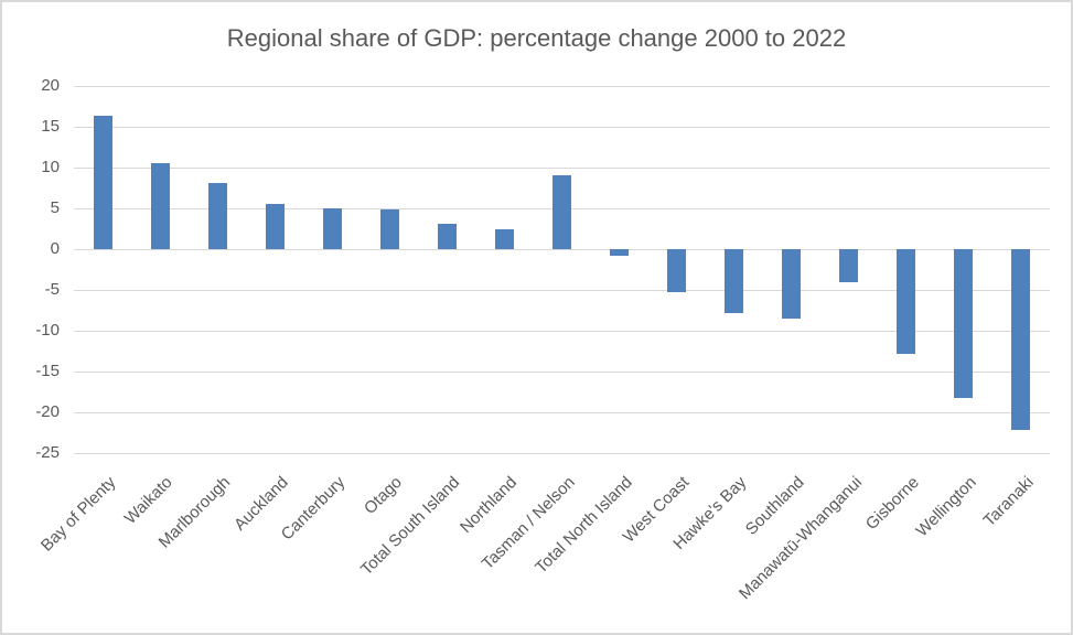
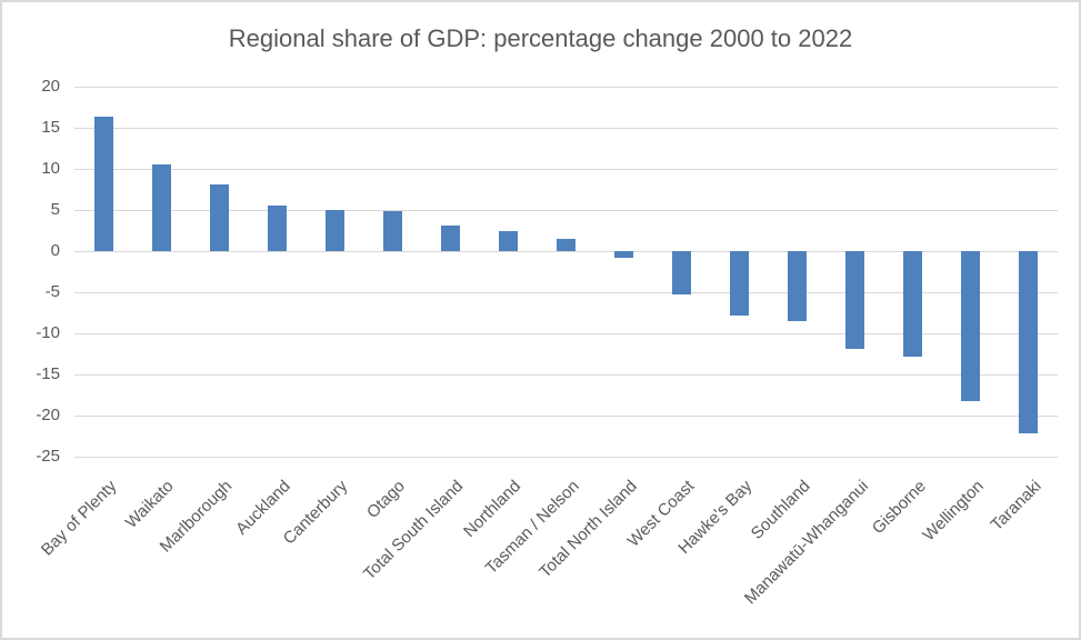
Tasman / Nelson: 9 -> 2
Manawatū-Whanganui: -4 -> -12
